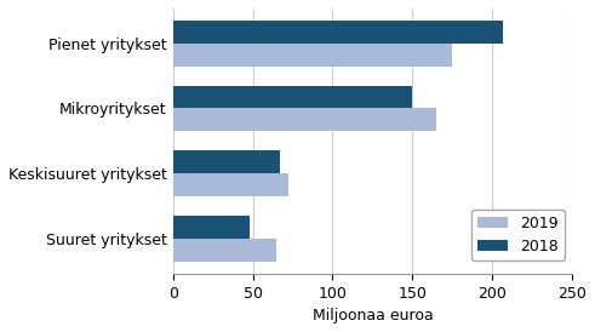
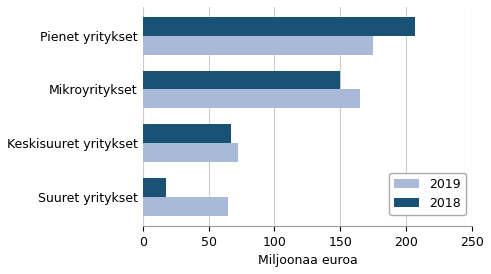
2018/Suuret yritykset: 48 -> 18
